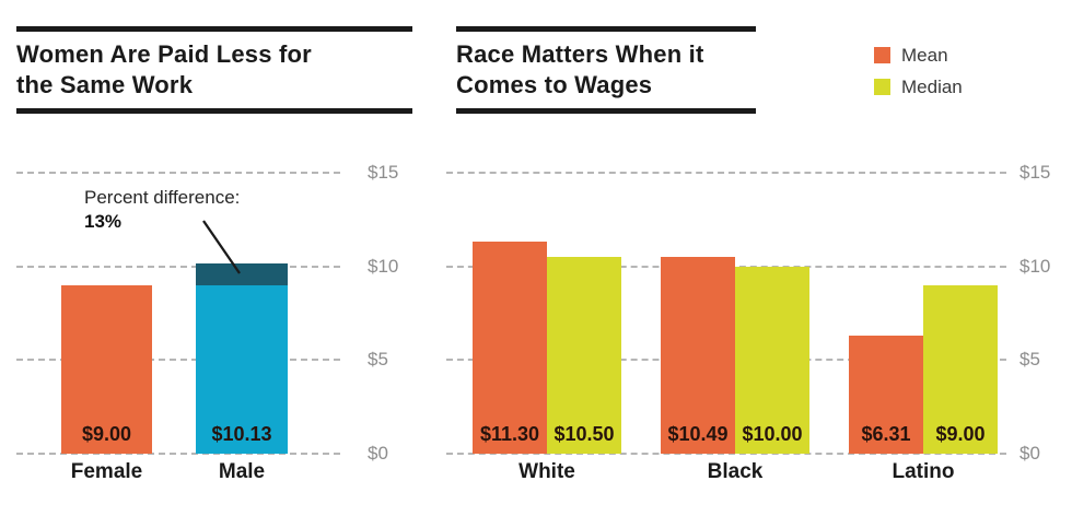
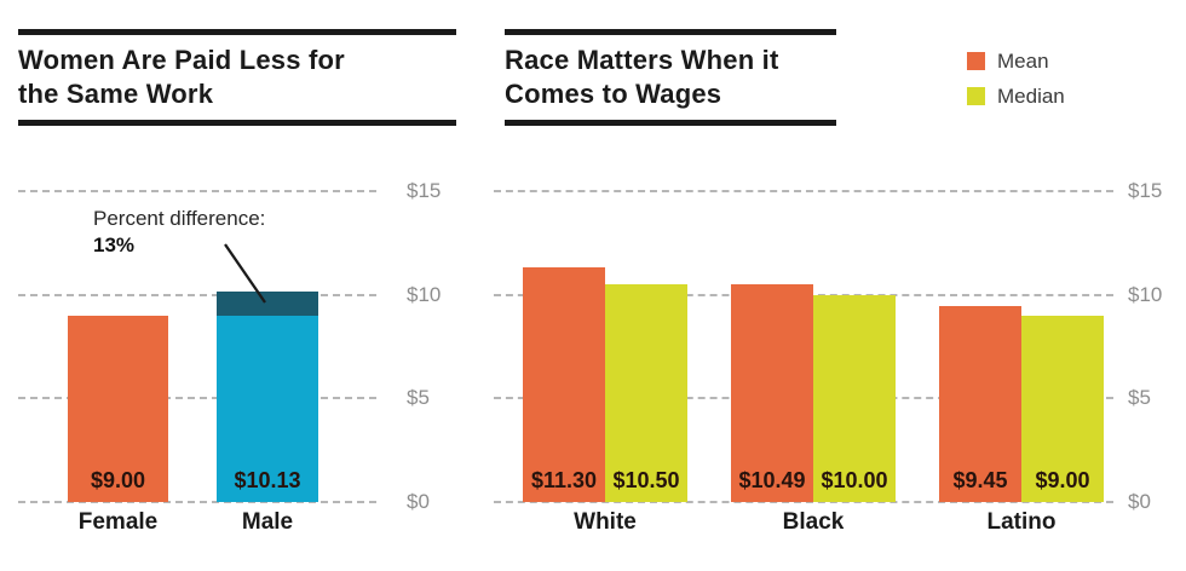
Race Matters When it Comes to Wages/Mean/Latino: $6.31 -> $9.45
